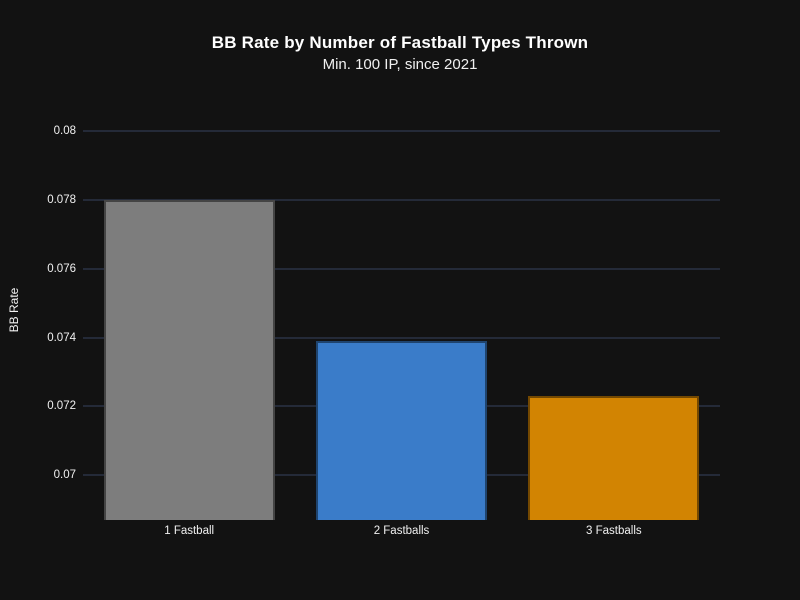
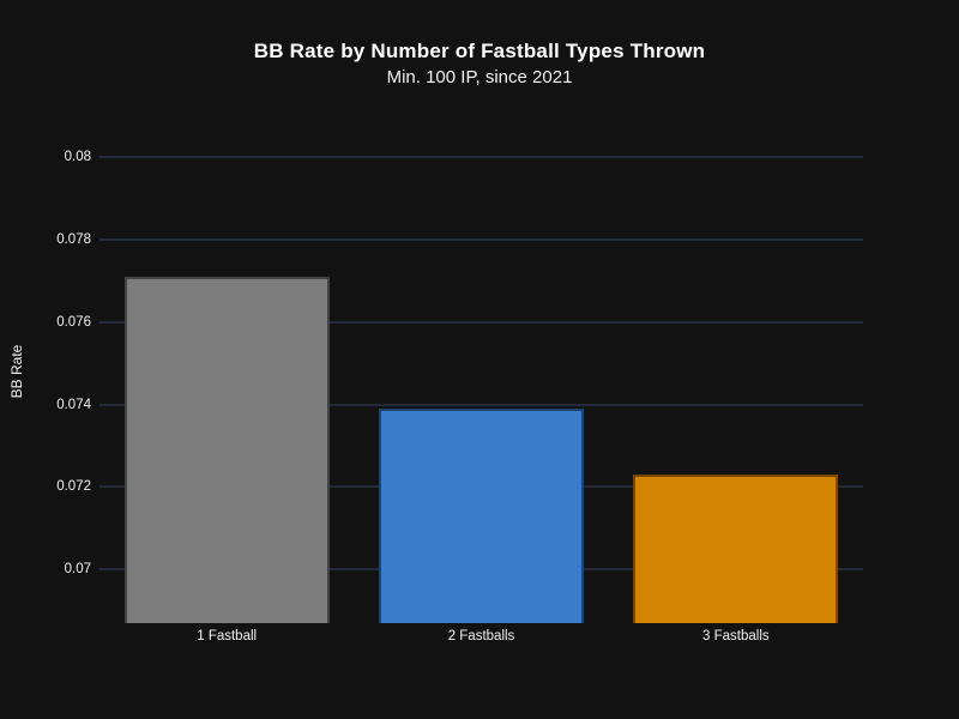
1 Fastball: 0.0780 -> 0.0771
